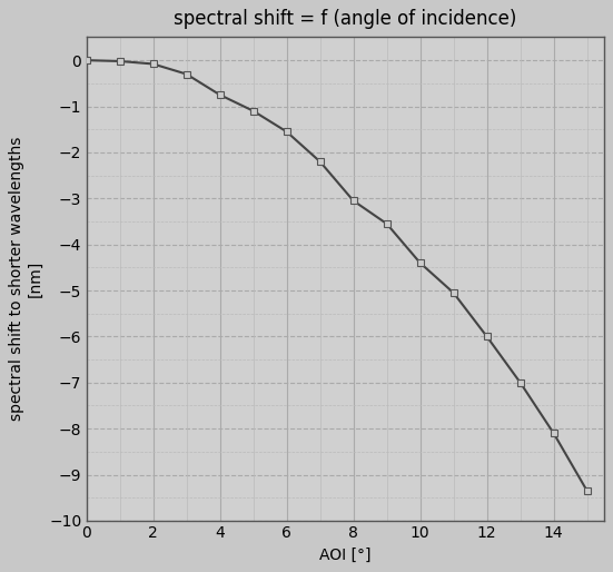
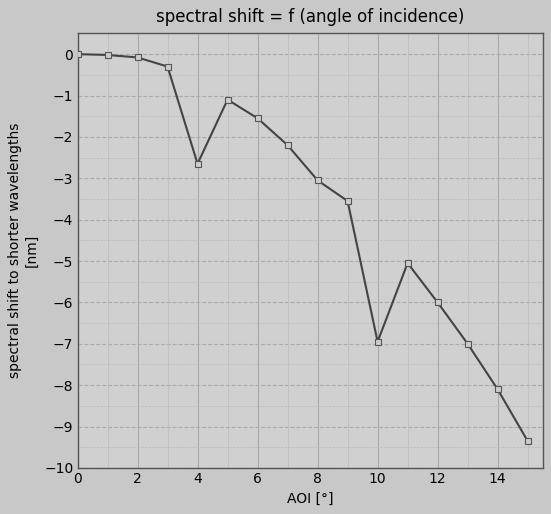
4: -0.75 -> -2.65
10: -4.40 -> -6.95
